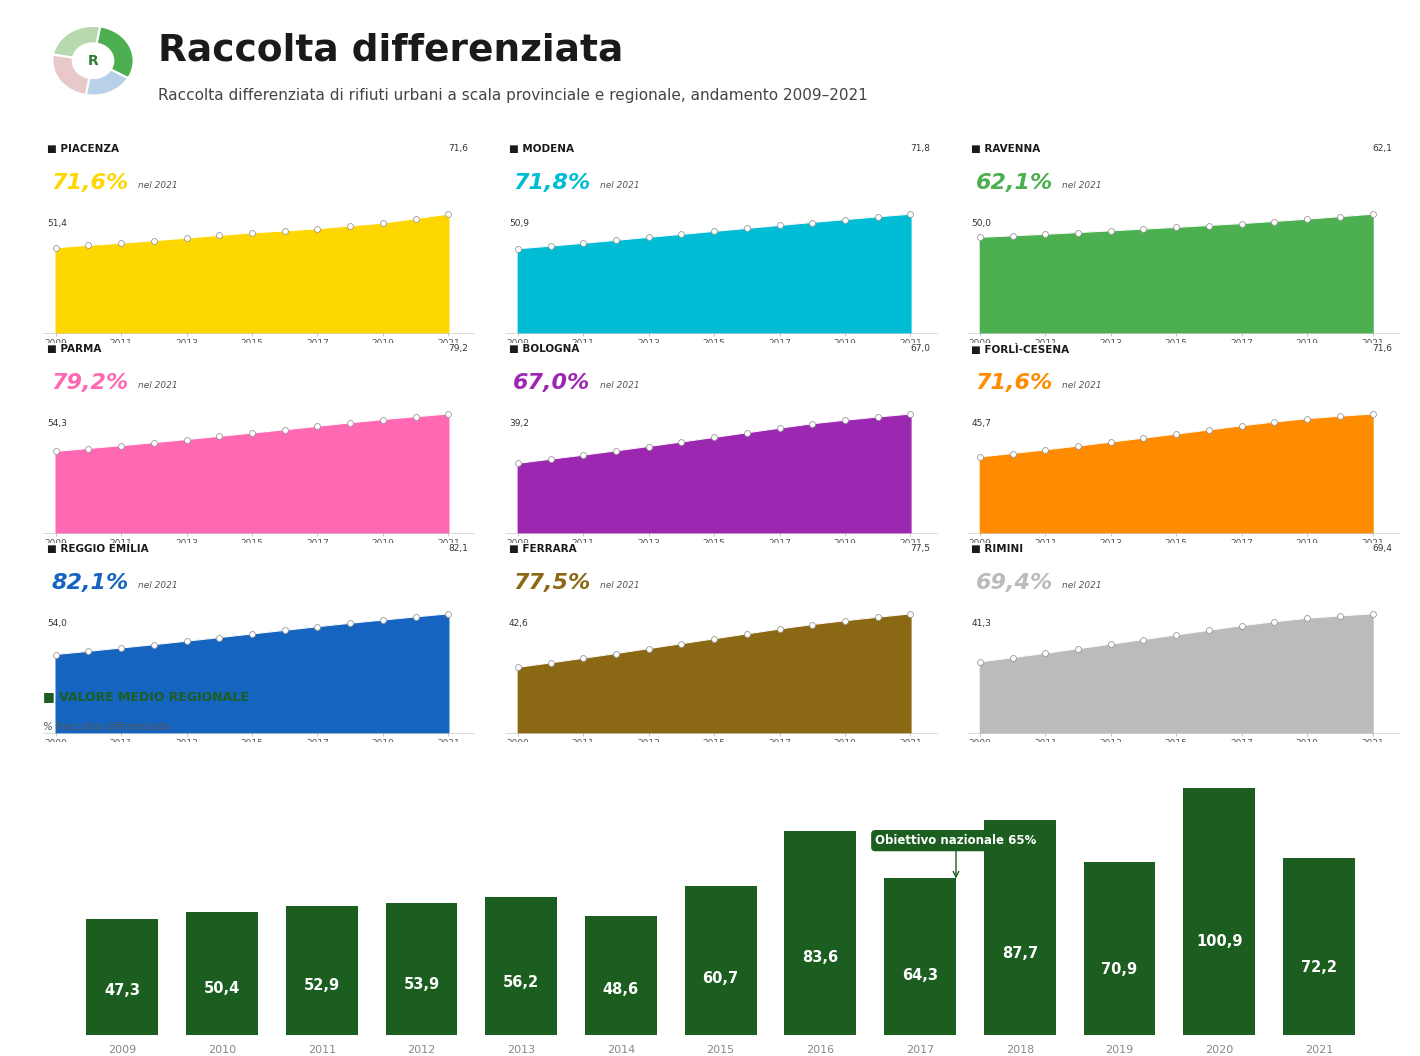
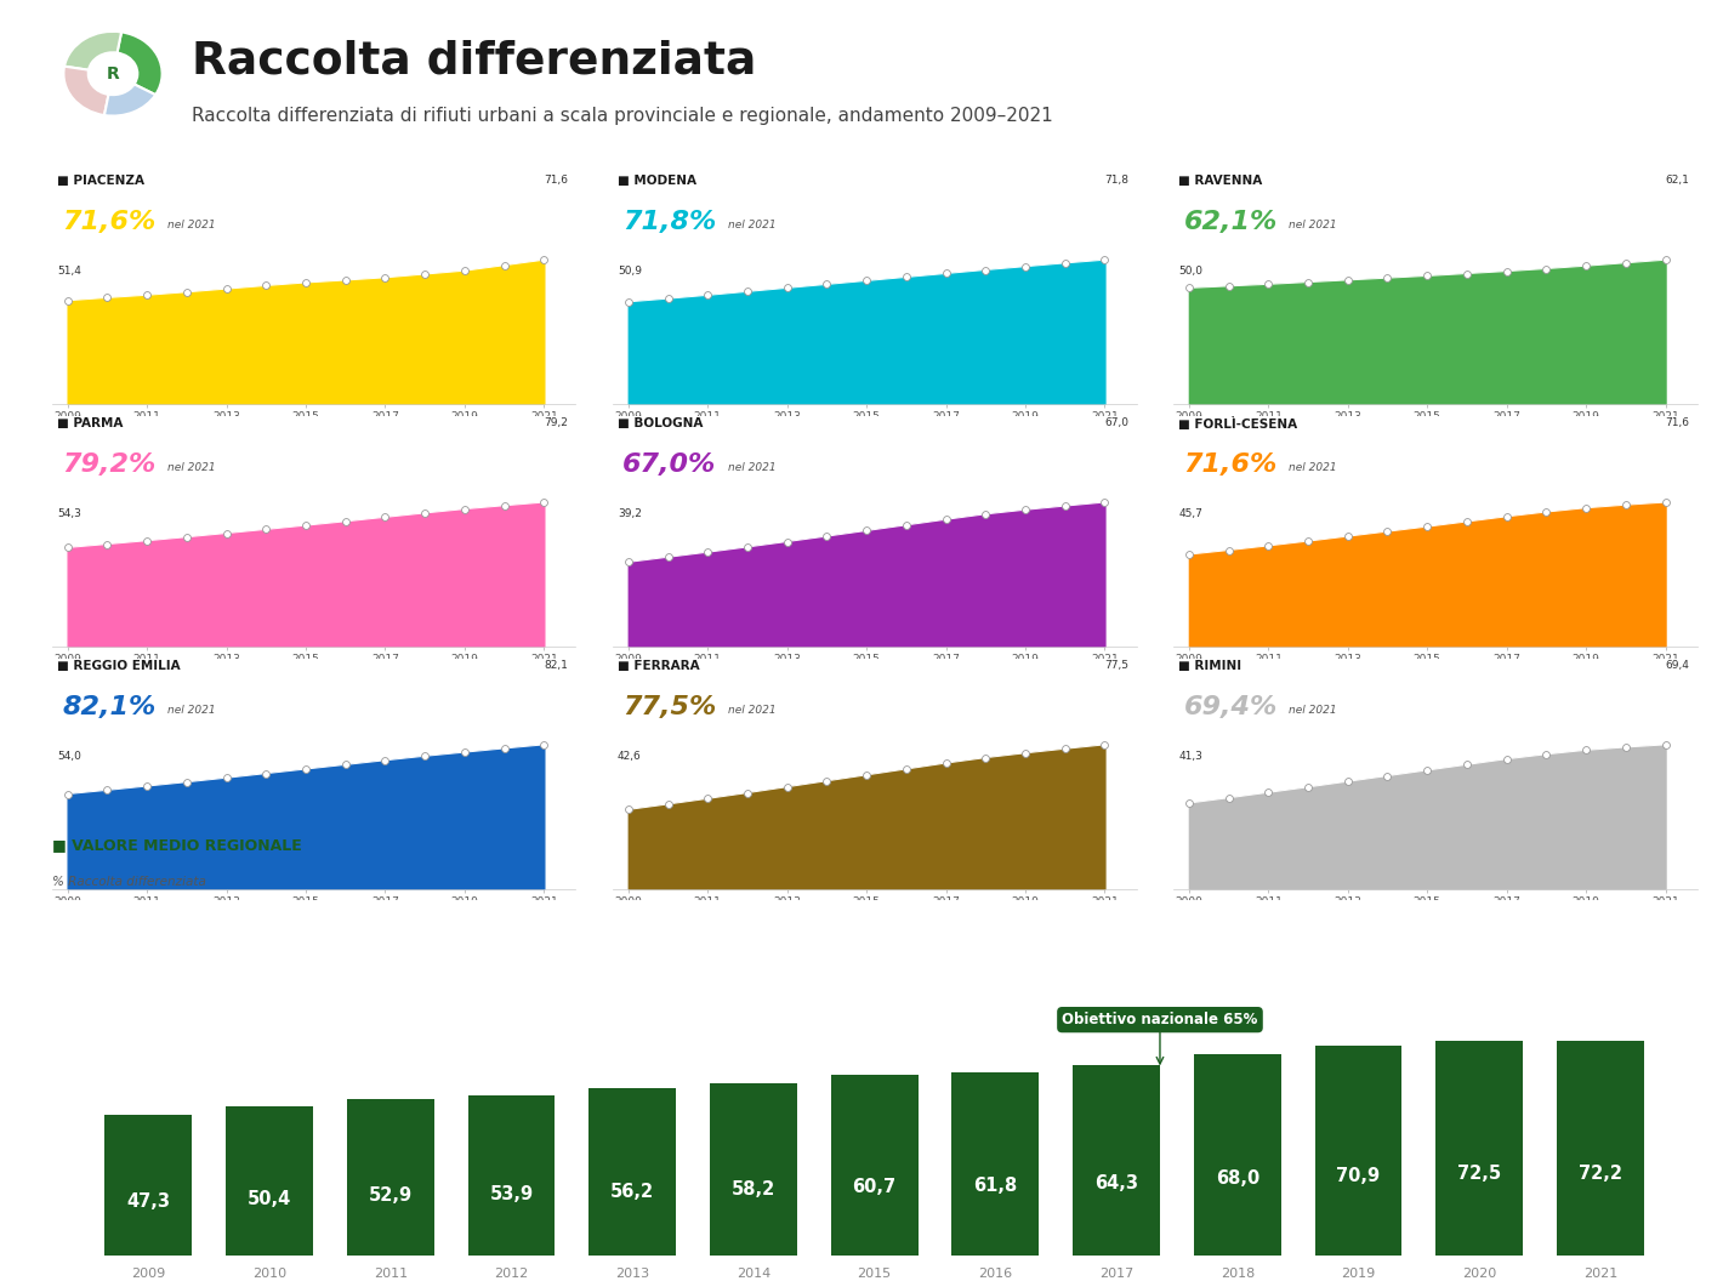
2014: 48,6 -> 58,2
2016: 83,6 -> 61,8
2018: 87,7 -> 68,0
2020: 100,9 -> 72,5
